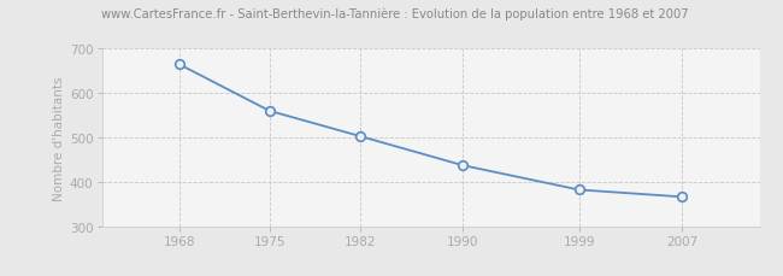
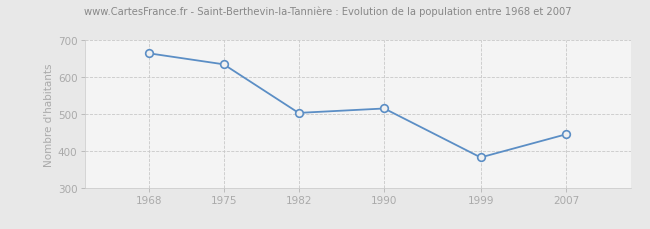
1975: 560 -> 635
1990: 437 -> 515
2007: 366 -> 445
